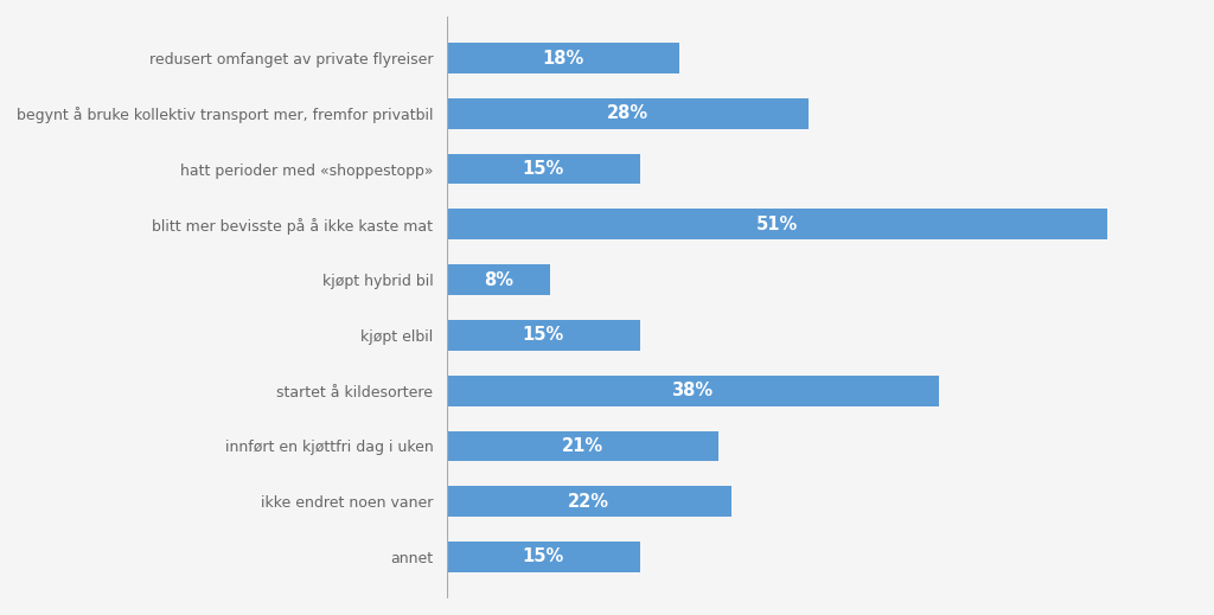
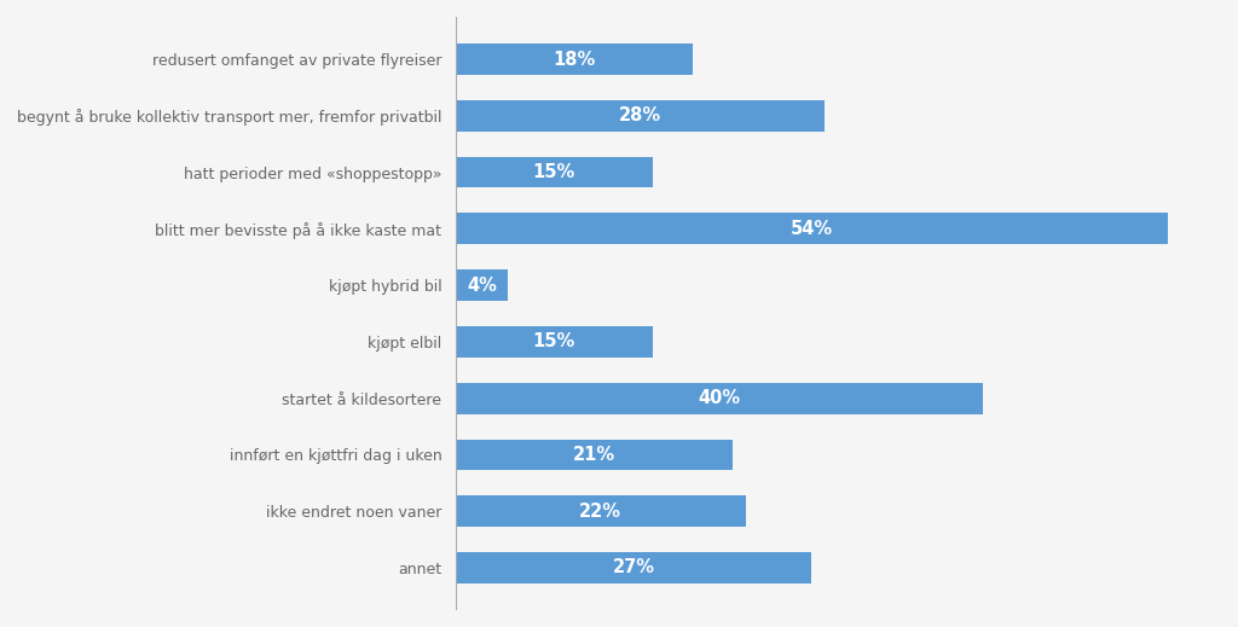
blitt mer bevisste på å ikke kaste mat: 51% -> 54%
kjøpt hybrid bil: 8% -> 4%
startet å kildesortere: 38% -> 40%
annet: 15% -> 27%
